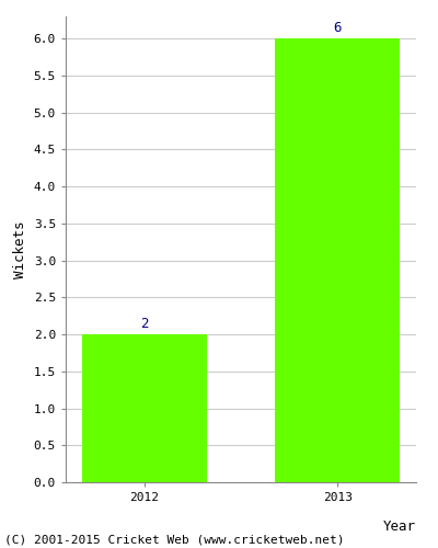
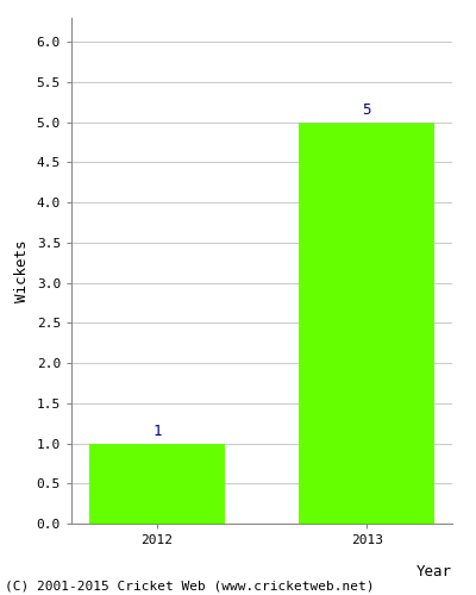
2012: 2 -> 1
2013: 6 -> 5
